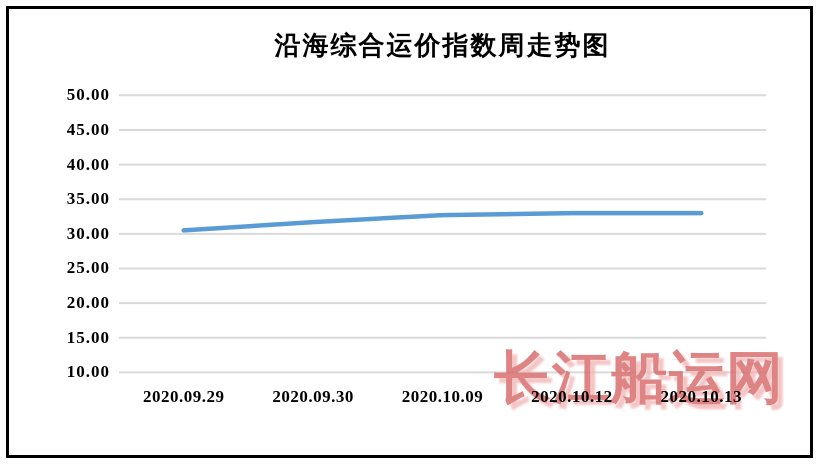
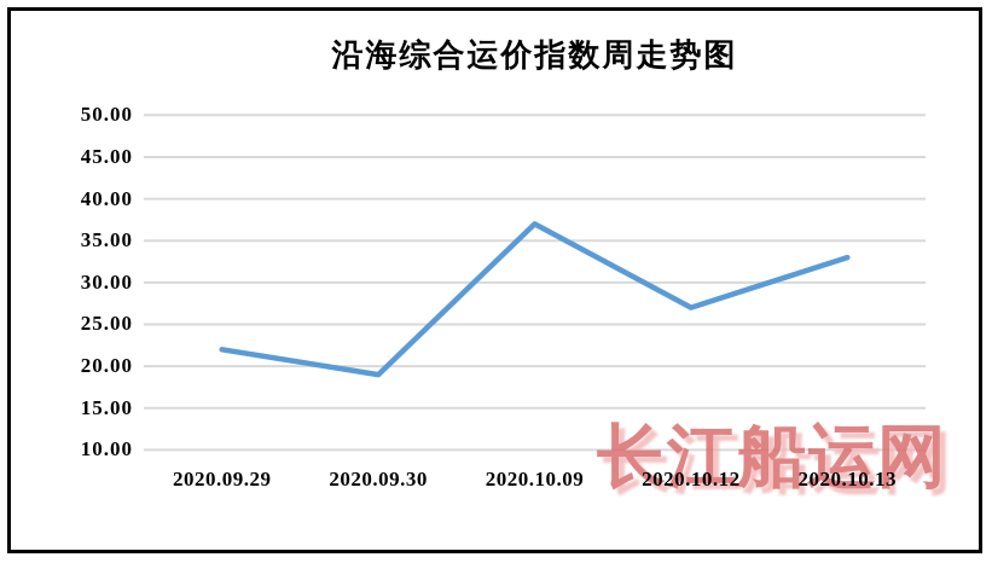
2020.09.29: 30 -> 22
2020.09.30: 32 -> 19
2020.10.09: 33 -> 37
2020.10.12: 33 -> 27
